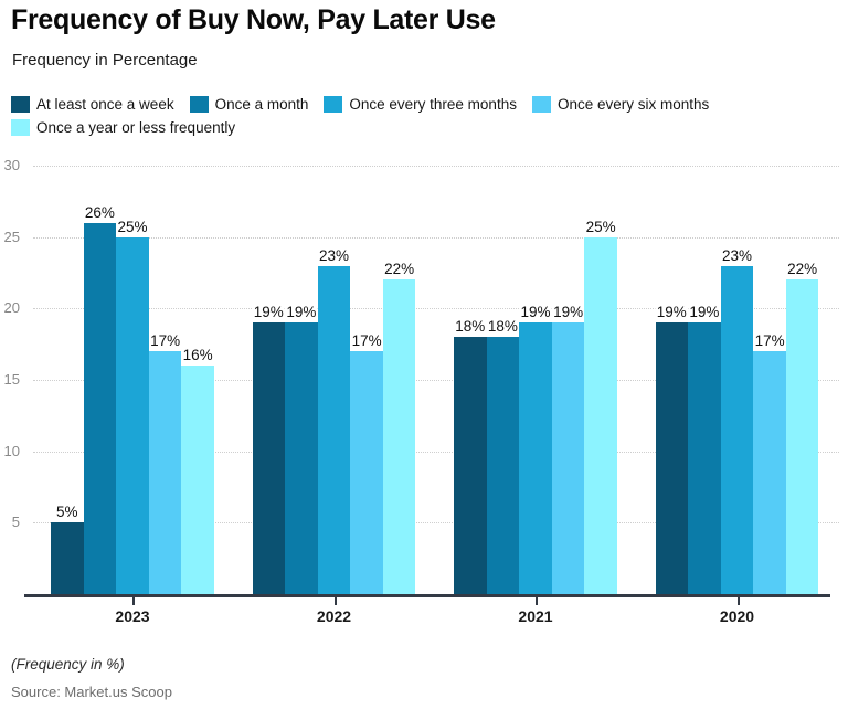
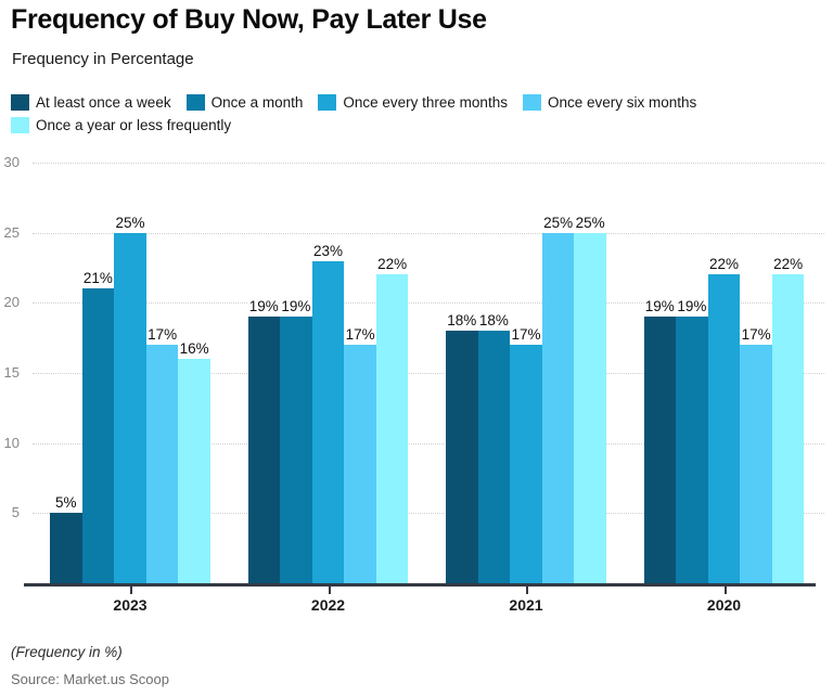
Once a month/2023: 26% -> 21%
Once every three months/2021: 19% -> 17%
Once every six months/2021: 19% -> 25%
Once every three months/2020: 23% -> 22%
